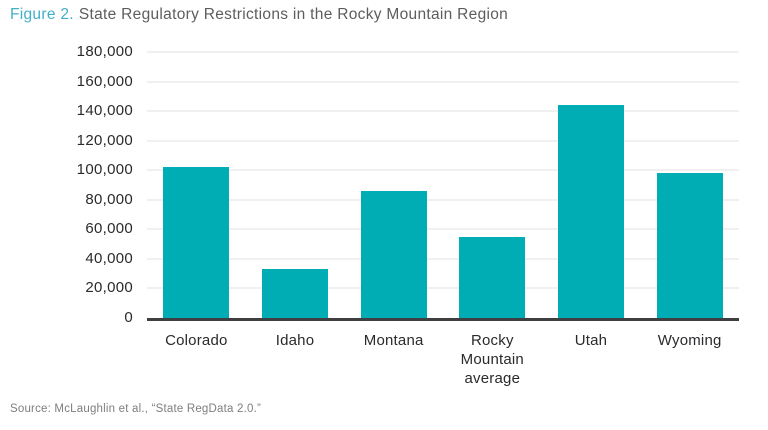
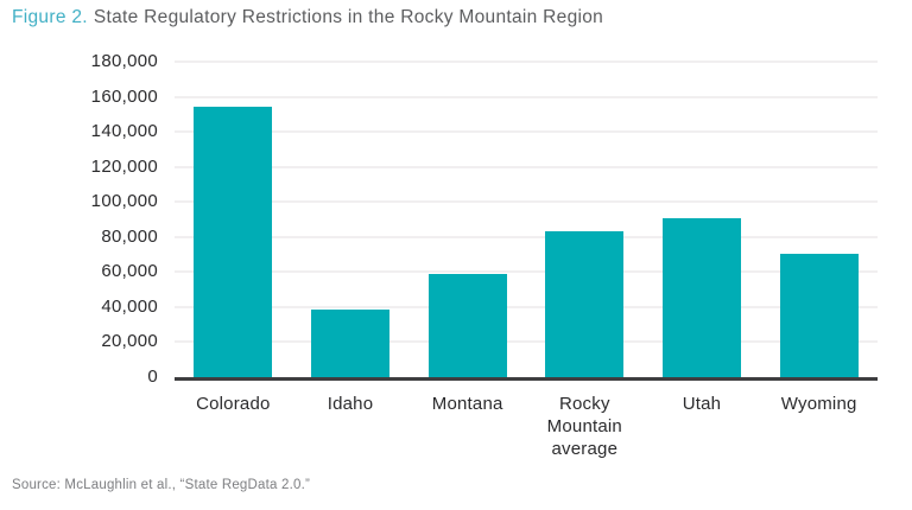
Colorado: 102000 -> 154000
Idaho: 33000 -> 38000
Montana: 86000 -> 59000
Rocky Mountain average: 55000 -> 83000
Utah: 144000 -> 90000
Wyoming: 98000 -> 70000
